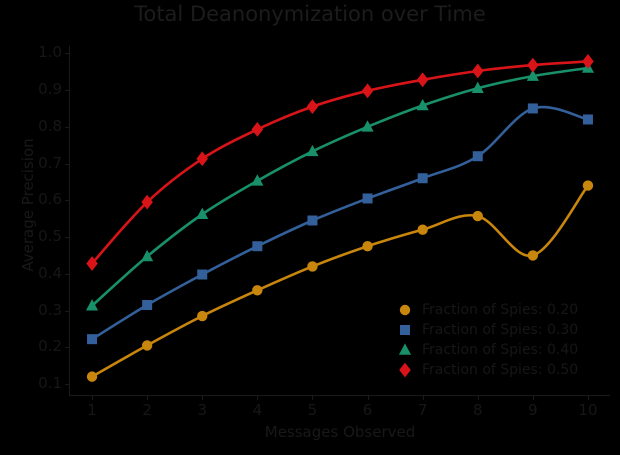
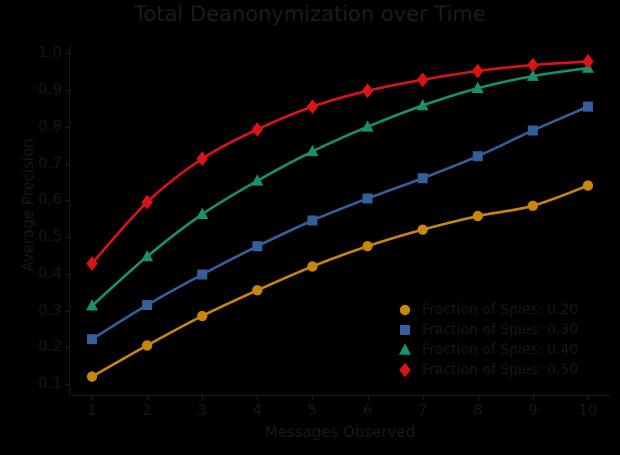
Fraction of Spies: 0.20/9: 0.45 -> 0.58
Fraction of Spies: 0.30/9: 0.85 -> 0.79
Fraction of Spies: 0.30/10: 0.82 -> 0.85
